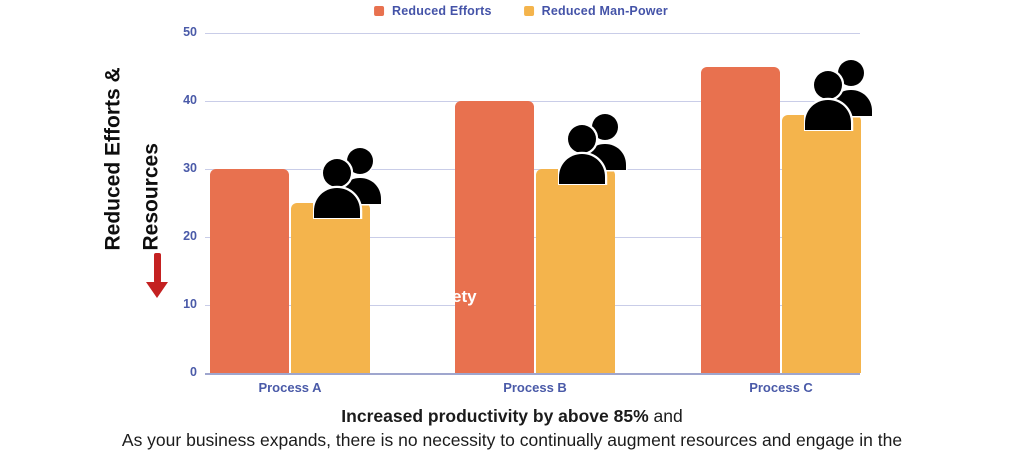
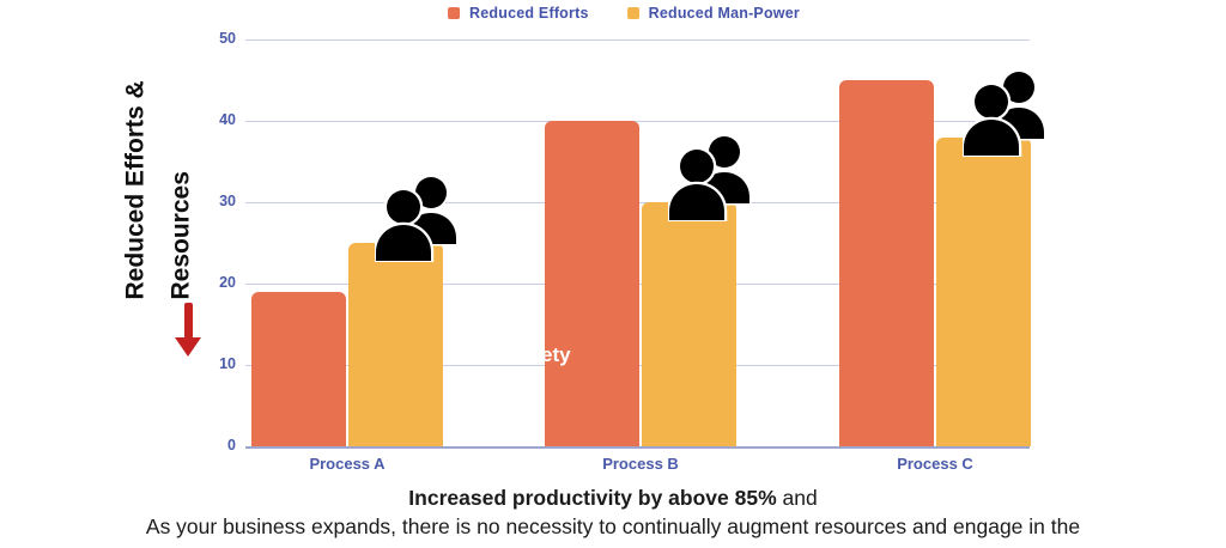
Reduced Efforts/Process A: 30 -> 19
